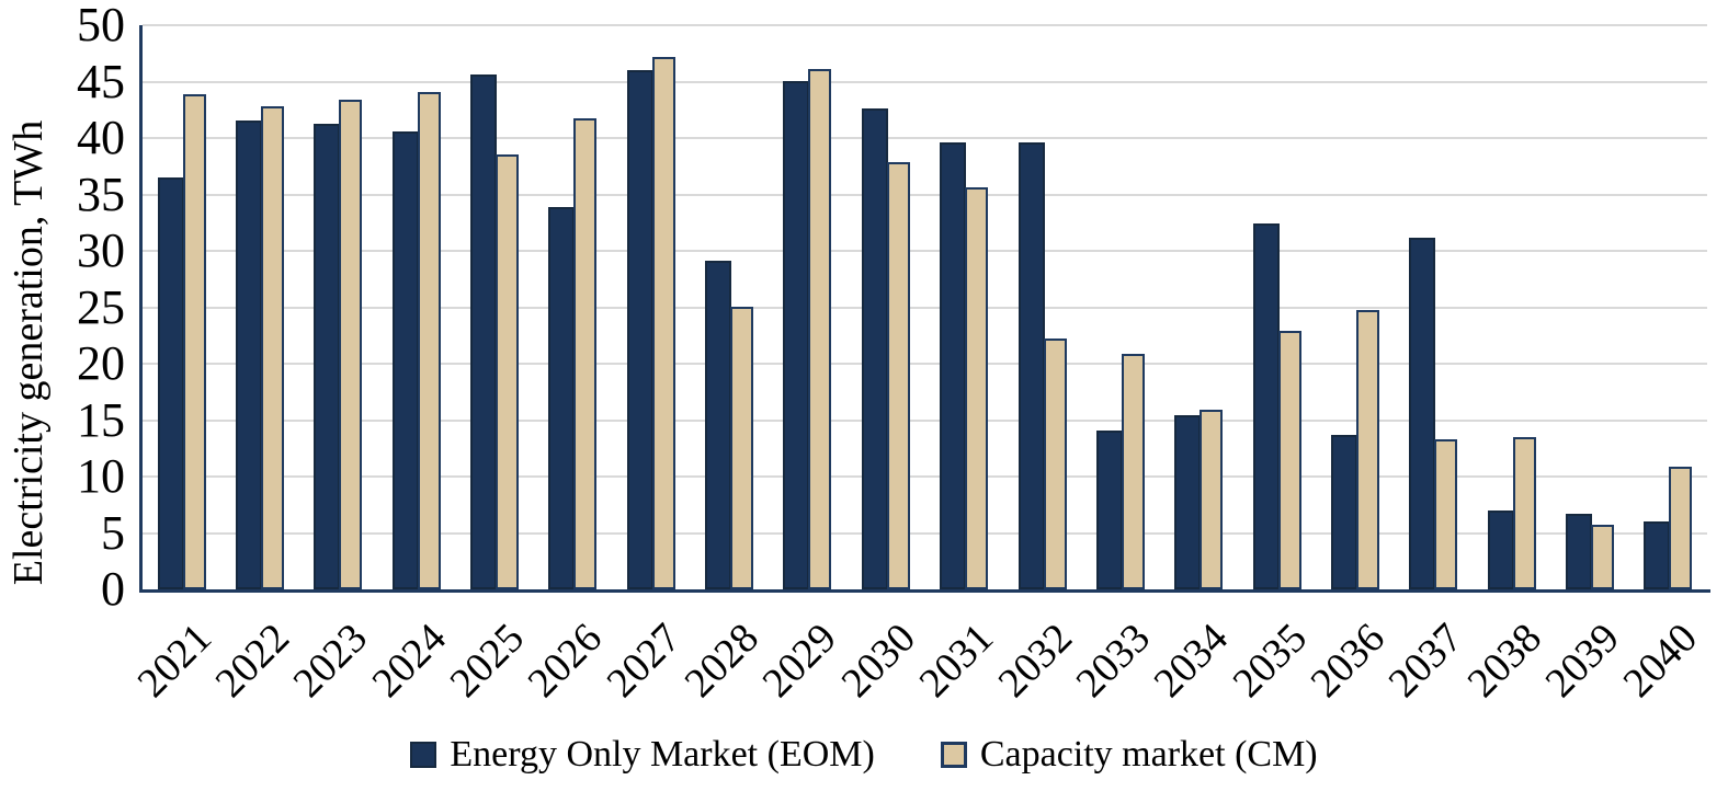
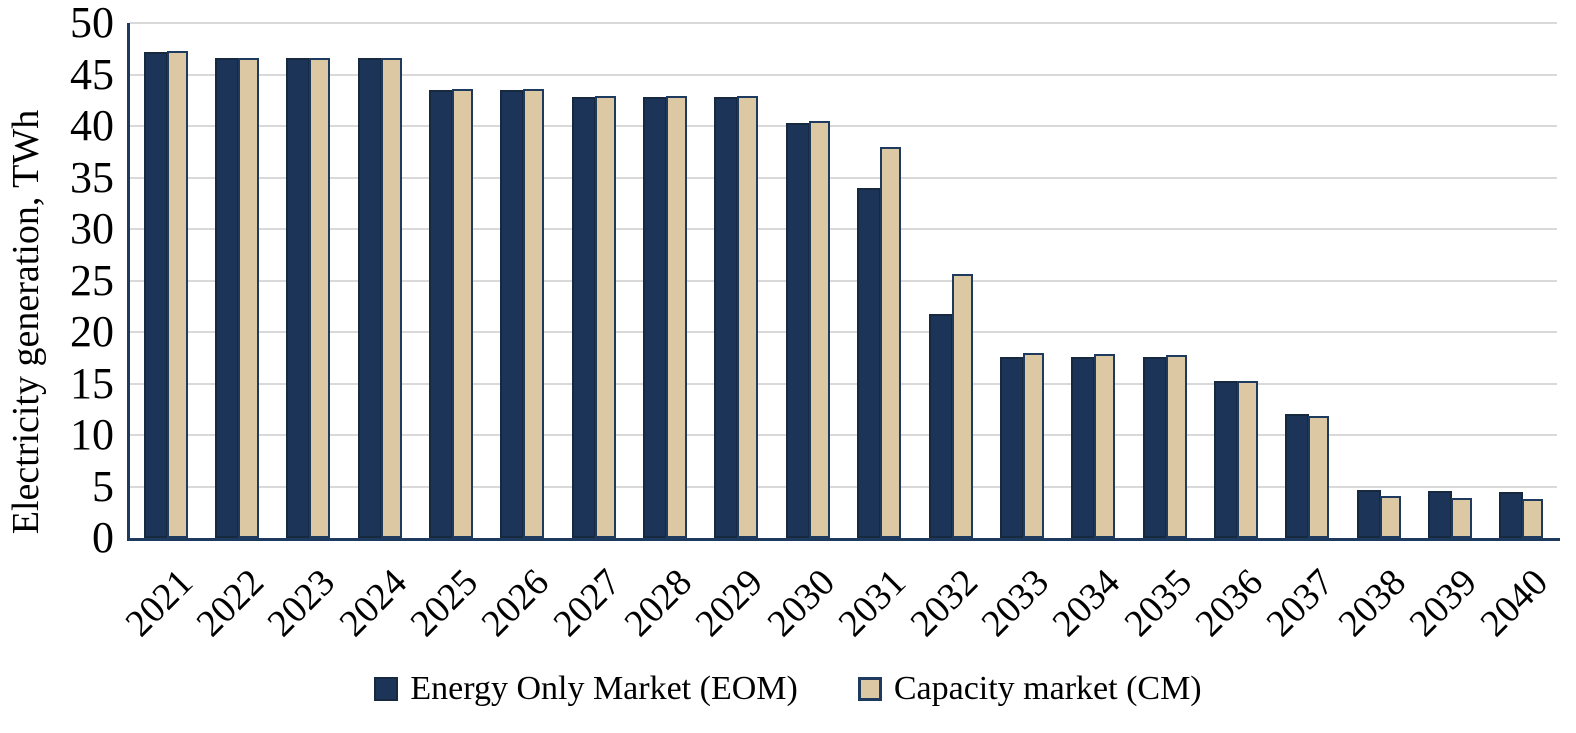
Energy Only Market (EOM)/2021: 36.5 -> 47.2
Capacity market (CM)/2021: 43.9 -> 47.3
Energy Only Market (EOM)/2022: 41.6 -> 46.6
Capacity market (CM)/2022: 42.8 -> 46.6
Energy Only Market (EOM)/2023: 41.3 -> 46.6
Capacity market (CM)/2023: 43.4 -> 46.6
Energy Only Market (EOM)/2024: 40.6 -> 46.6
Capacity market (CM)/2024: 44.1 -> 46.6
Energy Only Market (EOM)/2025: 45.6 -> 43.5
Capacity market (CM)/2025: 38.5 -> 43.6
Energy Only Market (EOM)/2026: 33.9 -> 43.5
Capacity market (CM)/2026: 41.7 -> 43.6
Energy Only Market (EOM)/2027: 46.0 -> 42.8
Capacity market (CM)/2027: 47.2 -> 42.9
Energy Only Market (EOM)/2028: 29.1 -> 42.8
Capacity market (CM)/2028: 25.0 -> 42.9
Energy Only Market (EOM)/2029: 45.0 -> 42.8
Capacity market (CM)/2029: 46.1 -> 42.9
Energy Only Market (EOM)/2030: 42.6 -> 40.3
Capacity market (CM)/2030: 37.9 -> 40.5
Energy Only Market (EOM)/2031: 39.6 -> 34.0
Capacity market (CM)/2031: 35.6 -> 38.0
Energy Only Market (EOM)/2032: 39.6 -> 21.7
Capacity market (CM)/2032: 22.2 -> 25.6
Energy Only Market (EOM)/2033: 14.1 -> 17.6
Capacity market (CM)/2033: 20.9 -> 18.0
Energy Only Market (EOM)/2034: 15.4 -> 17.6
Capacity market (CM)/2034: 15.9 -> 17.9
Energy Only Market (EOM)/2035: 32.4 -> 17.6
Capacity market (CM)/2035: 22.9 -> 17.8
Energy Only Market (EOM)/2036: 13.7 -> 15.2
Capacity market (CM)/2036: 24.8 -> 15.2
Energy Only Market (EOM)/2037: 31.2 -> 12.0
Capacity market (CM)/2037: 13.3 -> 11.8
Energy Only Market (EOM)/2038: 7.0 -> 4.7
Capacity market (CM)/2038: 13.5 -> 4.1
Energy Only Market (EOM)/2039: 6.7 -> 4.6
Capacity market (CM)/2039: 5.7 -> 3.9
Energy Only Market (EOM)/2040: 6.0 -> 4.5
Capacity market (CM)/2040: 10.9 -> 3.8
